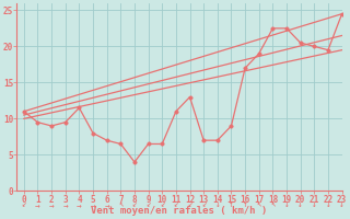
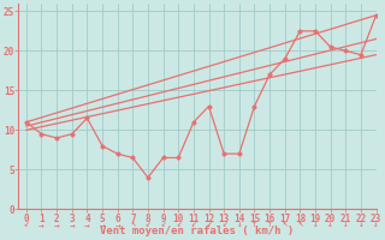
15: 9.0 -> 13.0
